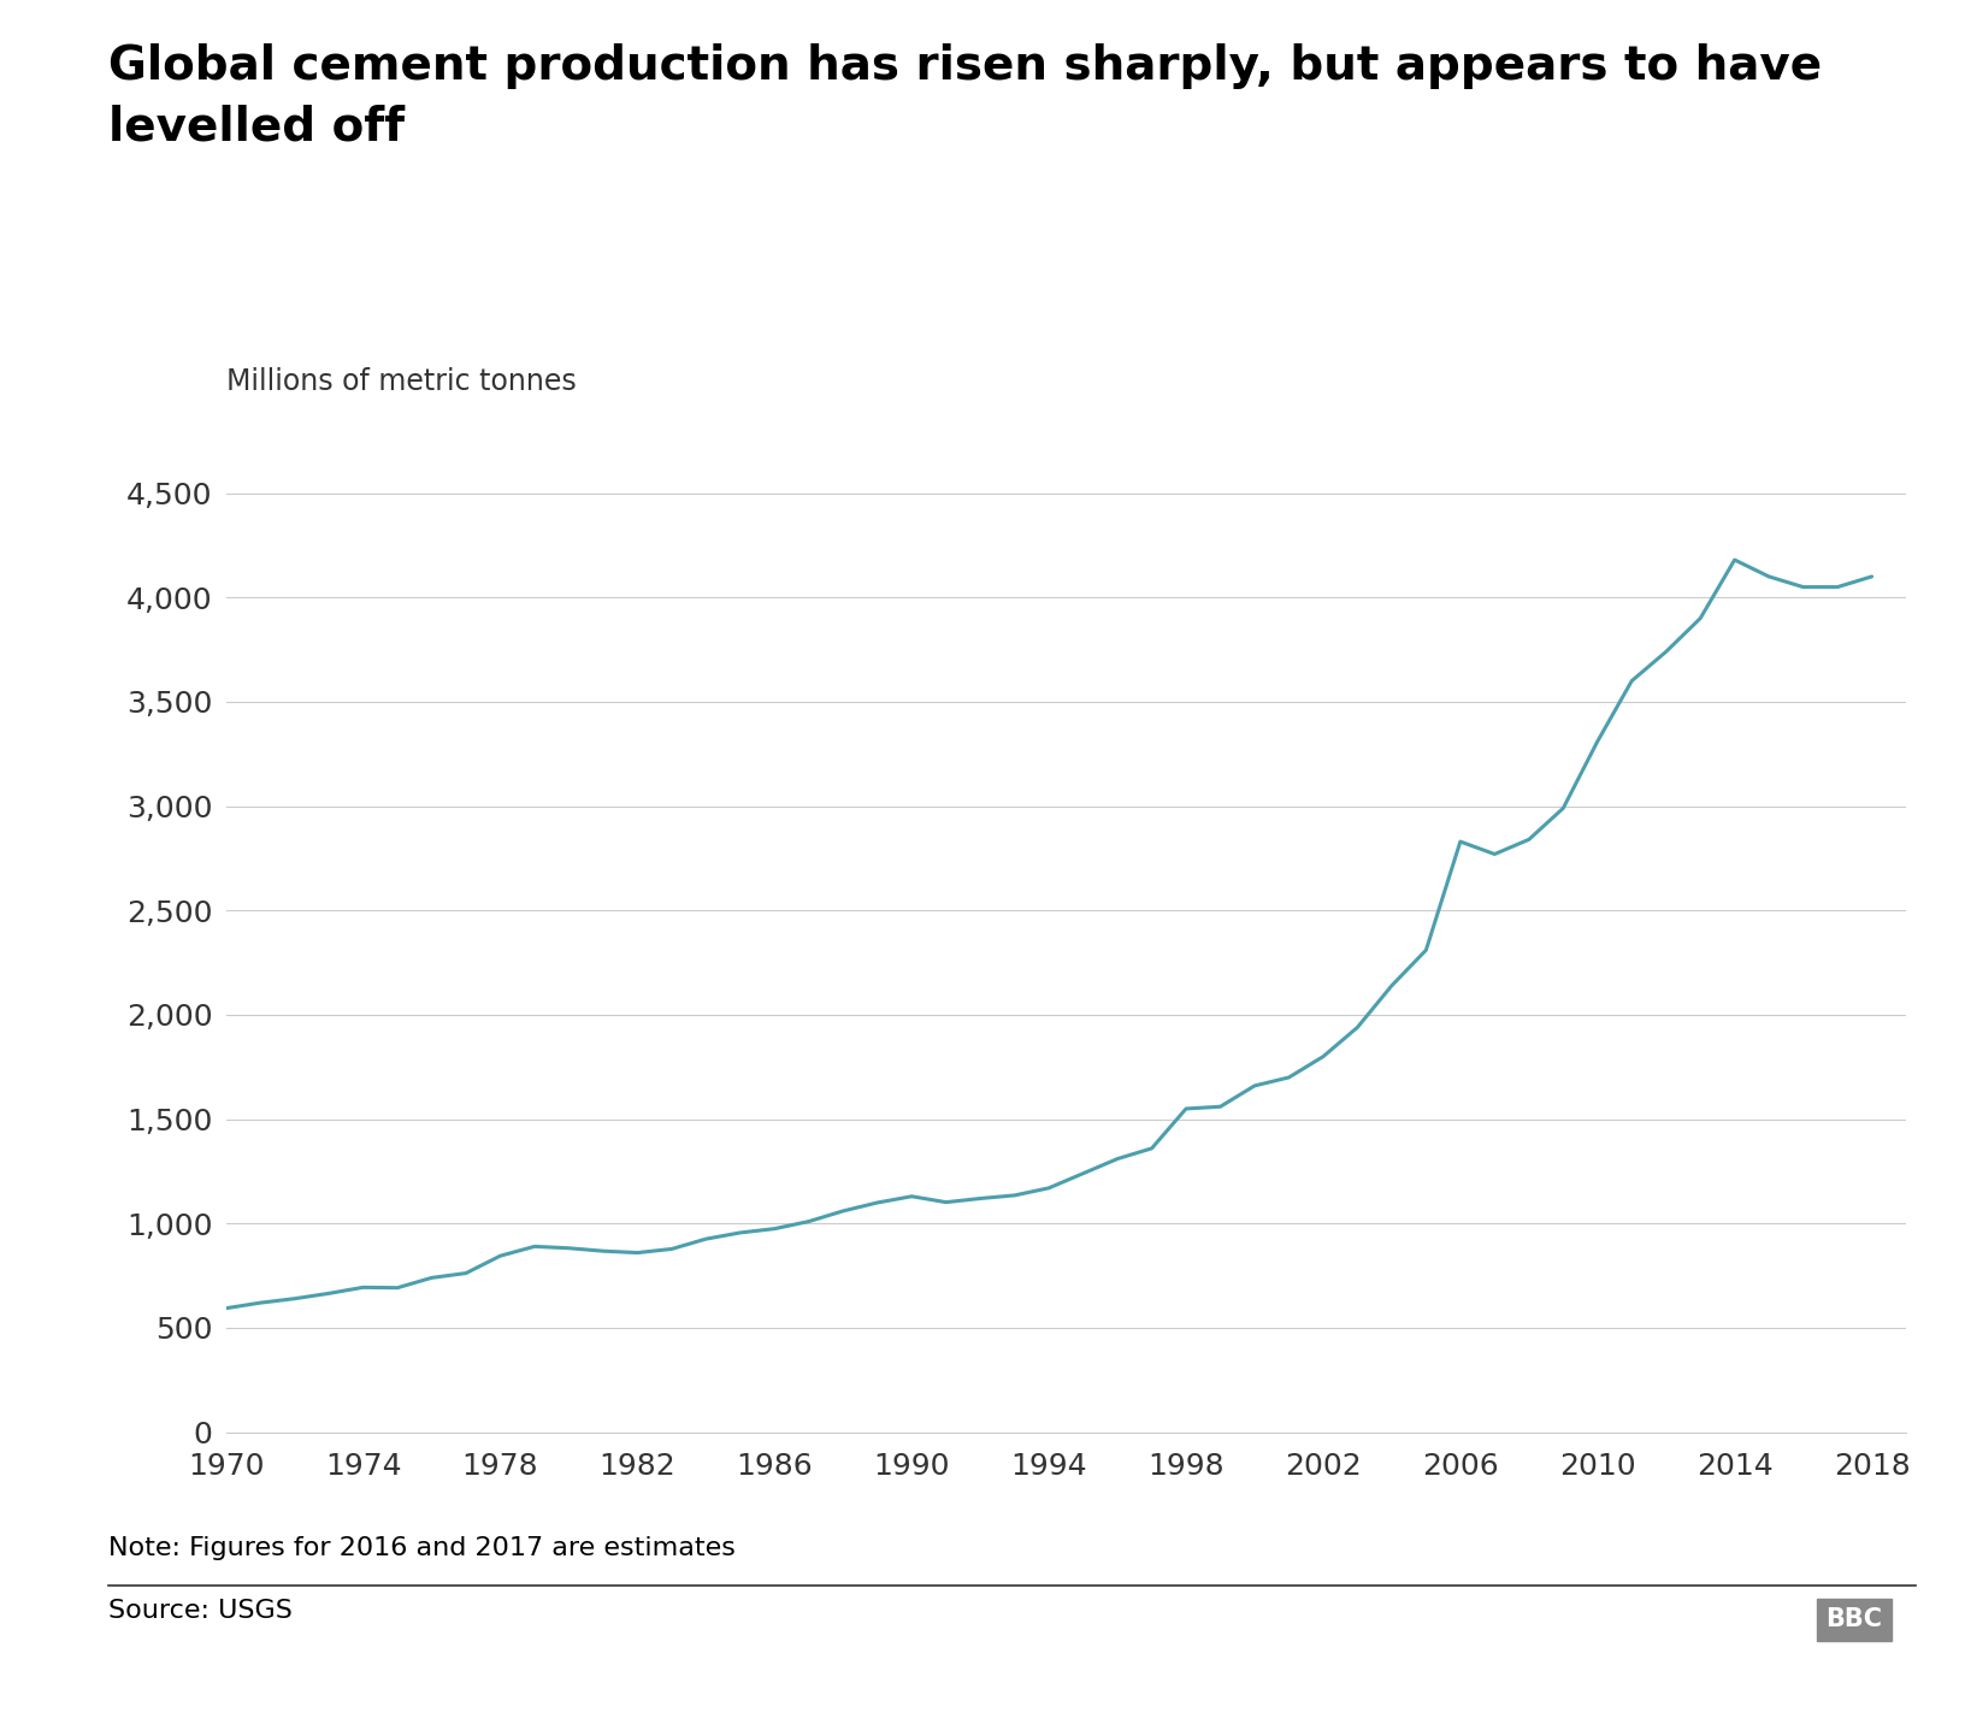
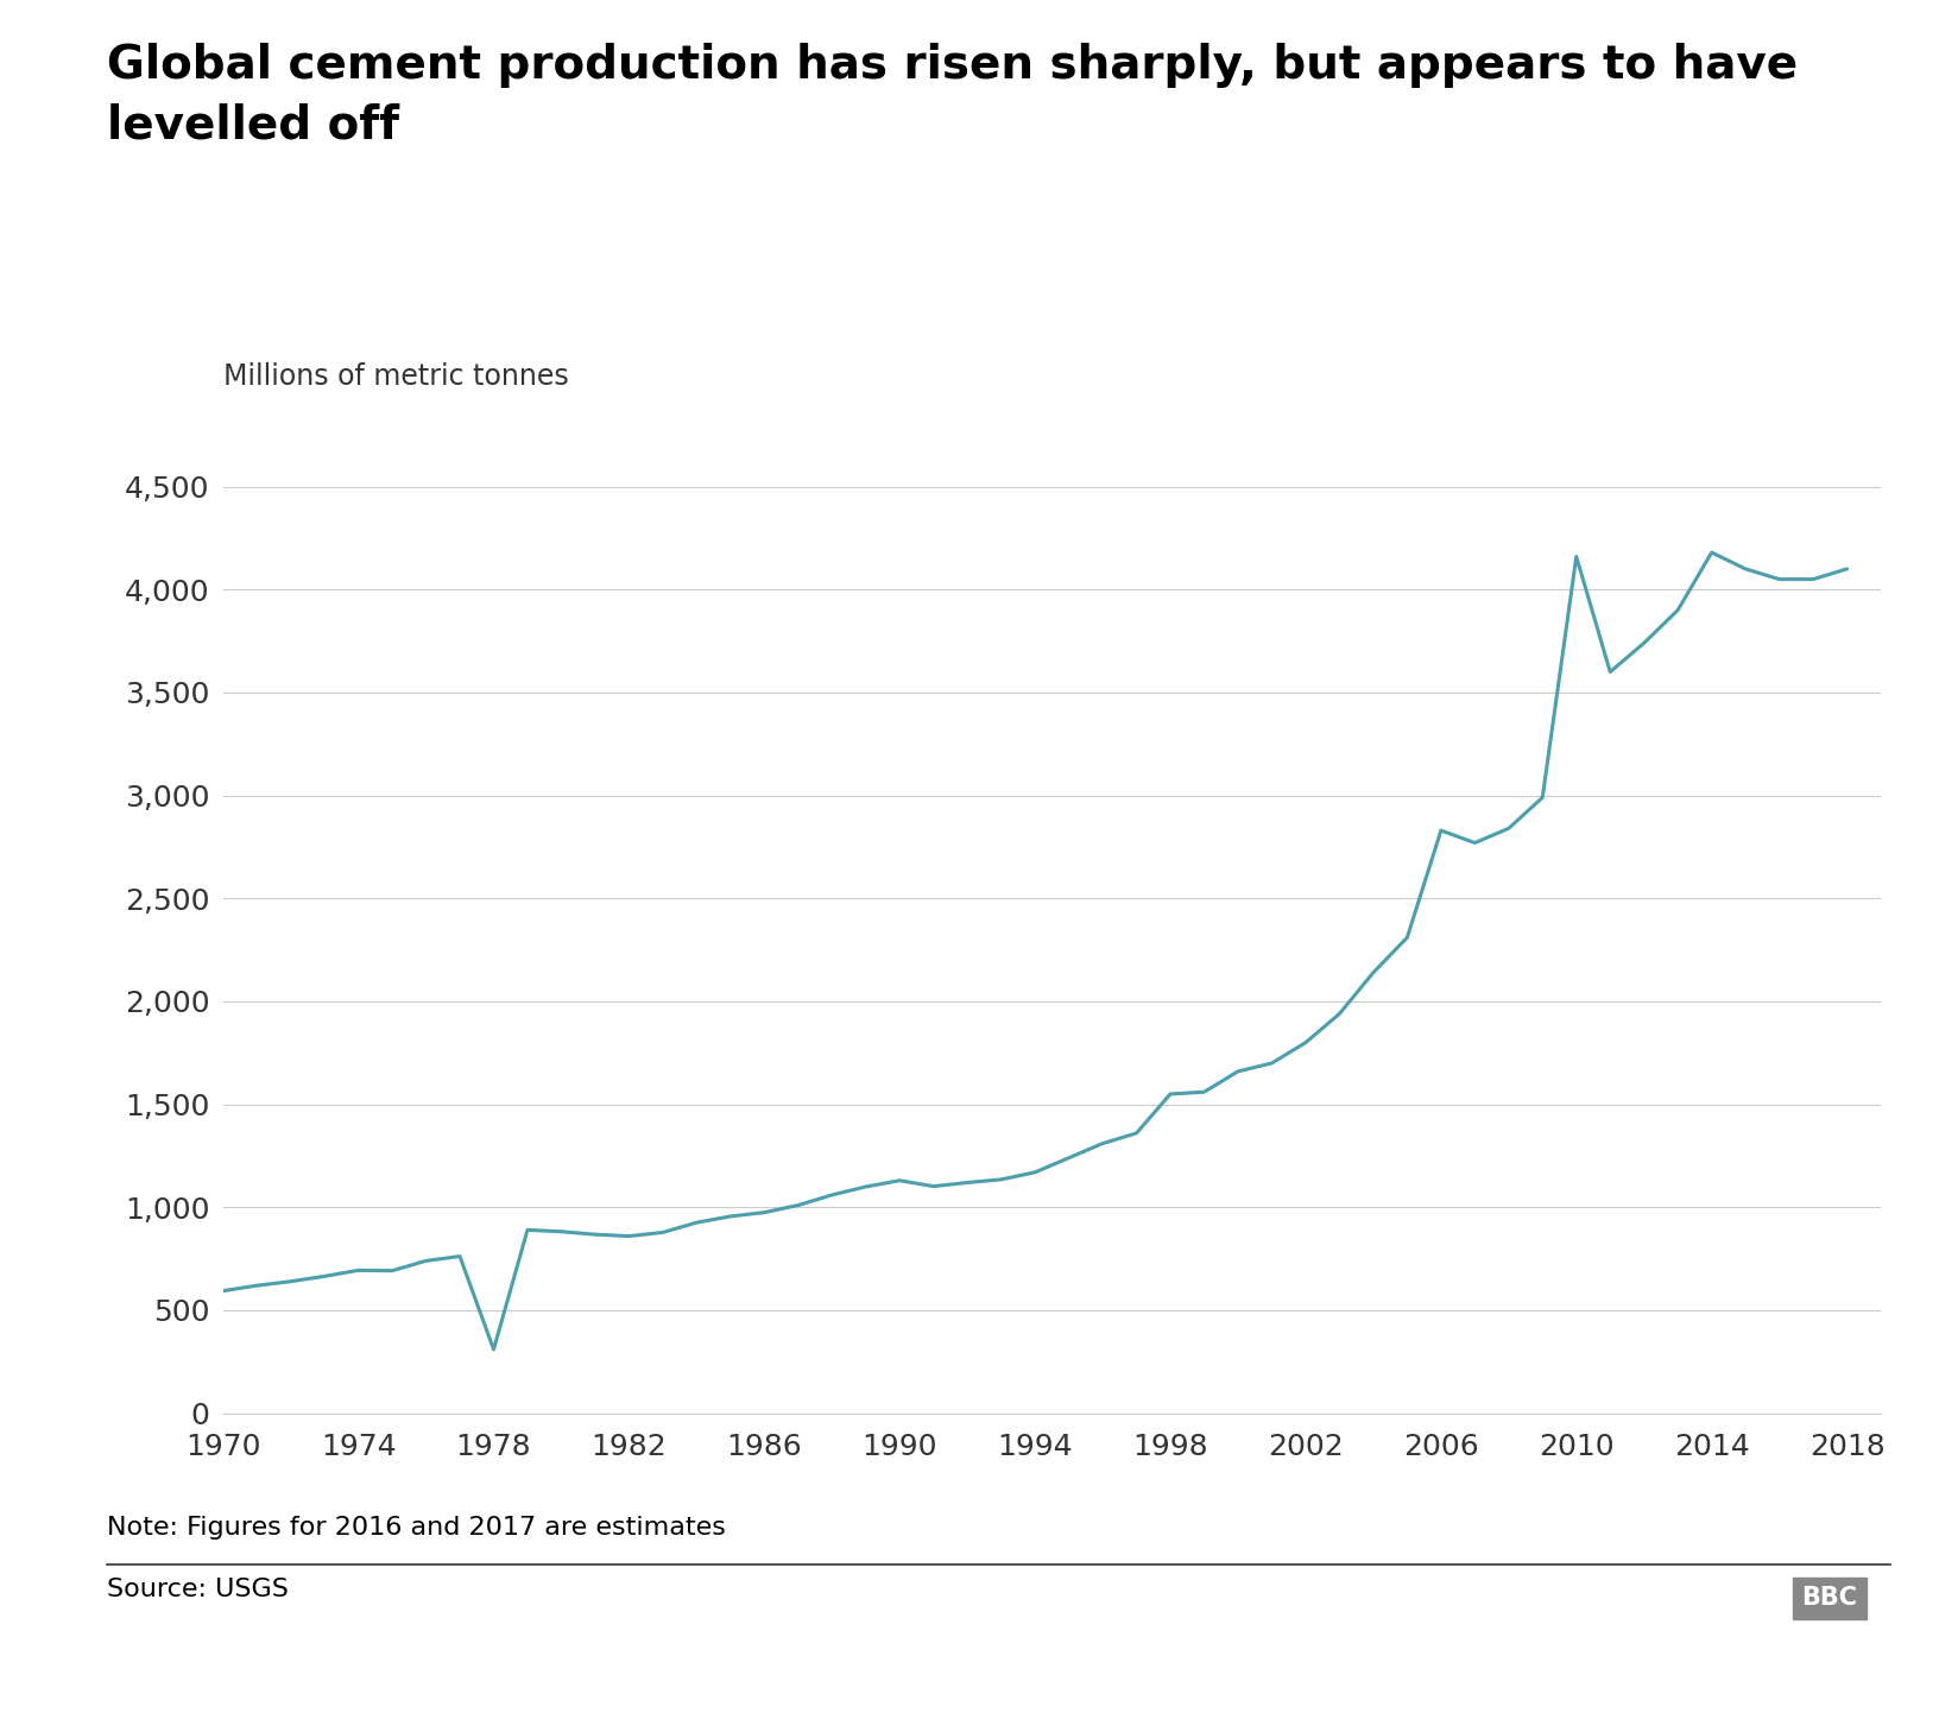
1978: 840 -> 310
2010: 3,310 -> 4,160
